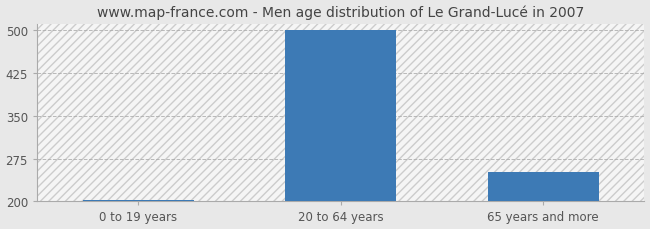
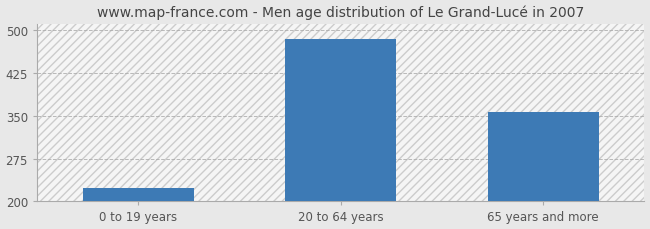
0 to 19 years: 202 -> 224
20 to 64 years: 500 -> 484
65 years and more: 252 -> 356
